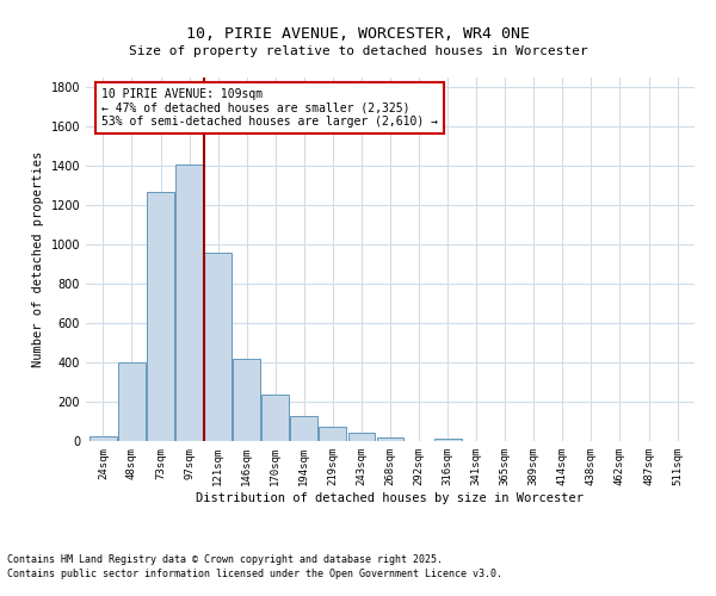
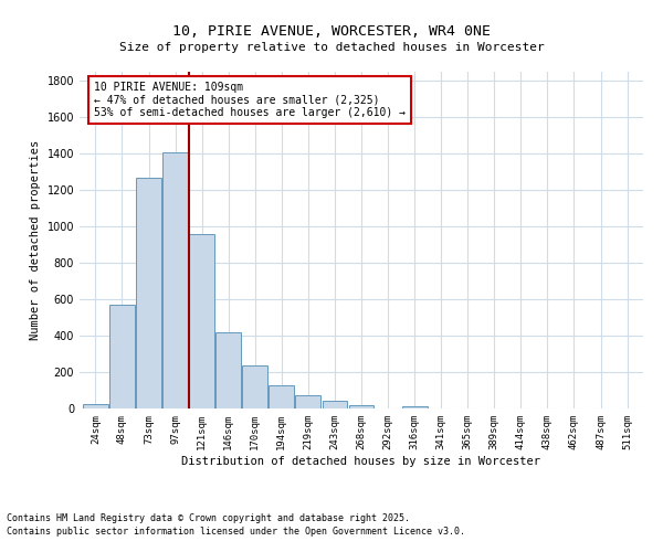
48sqm: 400 -> 570
